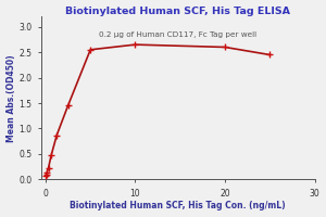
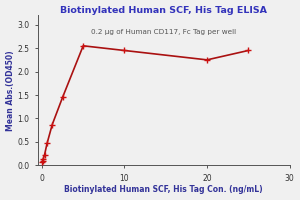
10: 2.65 -> 2.45
20: 2.60 -> 2.25
